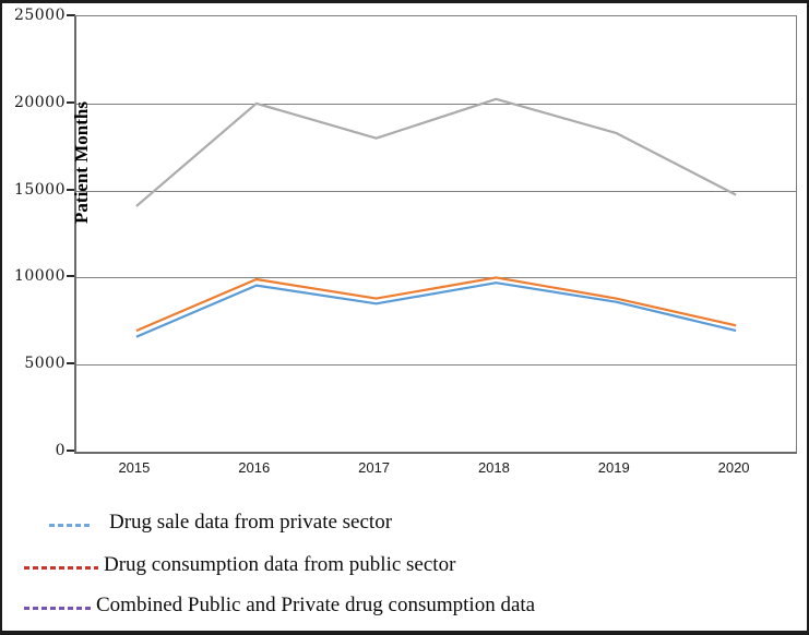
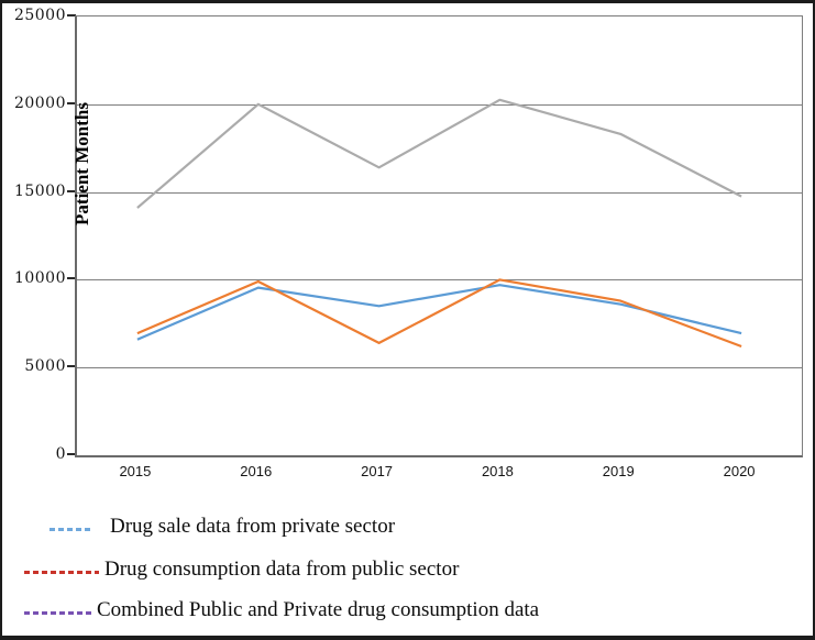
Drug consumption data from public sector/2017: 8800 -> 6400
Combined Public and Private drug consumption data/2017: 18000 -> 16400
Drug consumption data from public sector/2020: 7200 -> 6200
